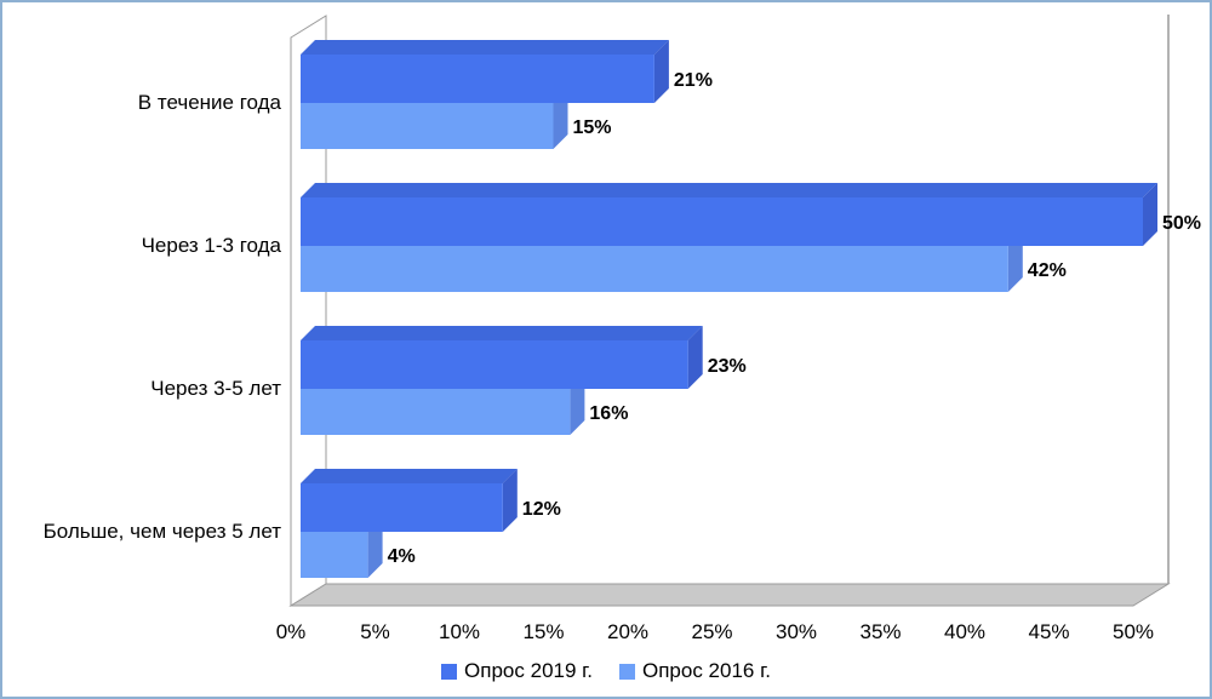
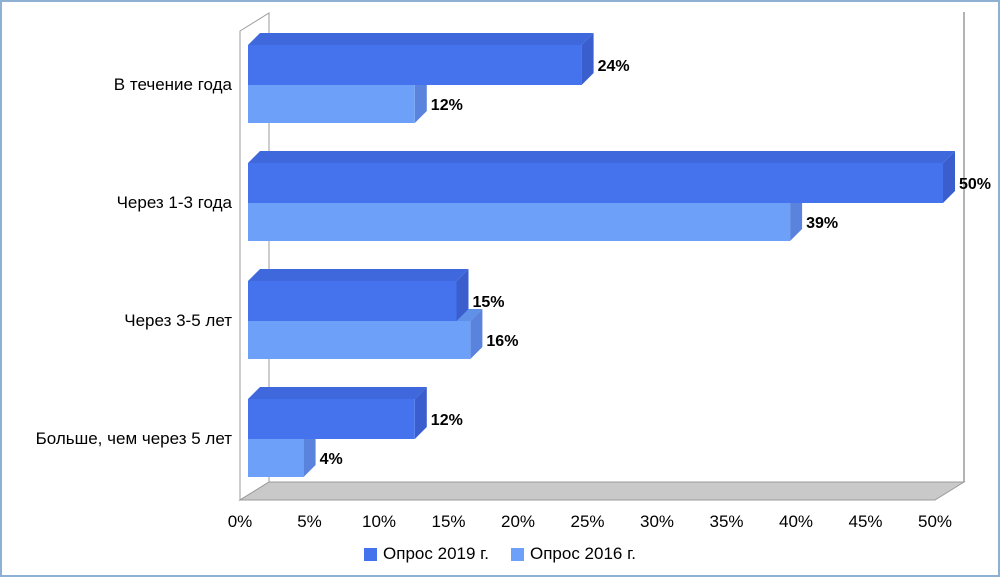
Опрос 2019 г./В течение года: 21% -> 24%
Опрос 2016 г./В течение года: 15% -> 12%
Опрос 2016 г./Через 1-3 года: 42% -> 39%
Опрос 2019 г./Через 3-5 лет: 23% -> 15%
